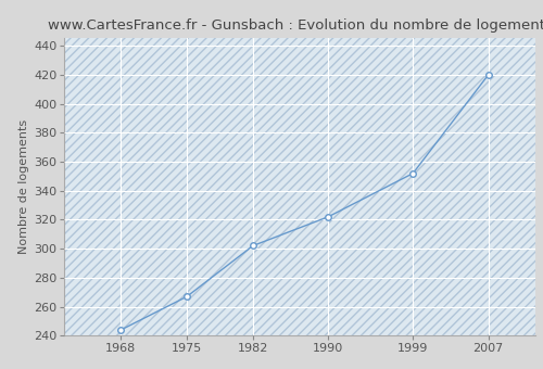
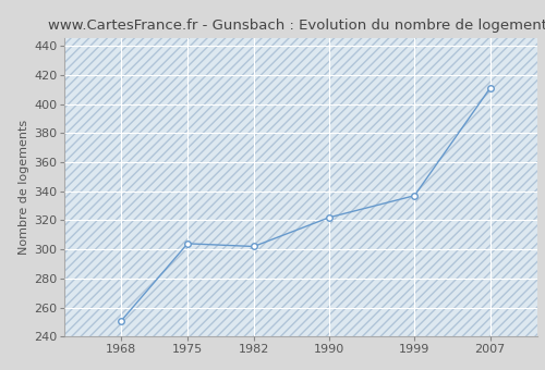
1968: 244 -> 251
1975: 267 -> 304
1999: 352 -> 337
2007: 420 -> 411
